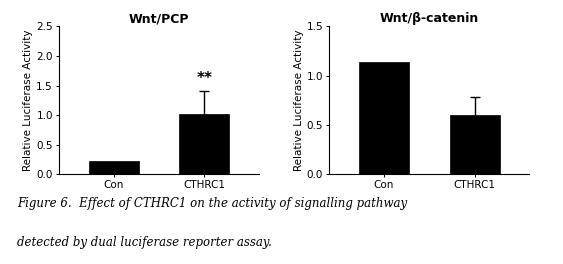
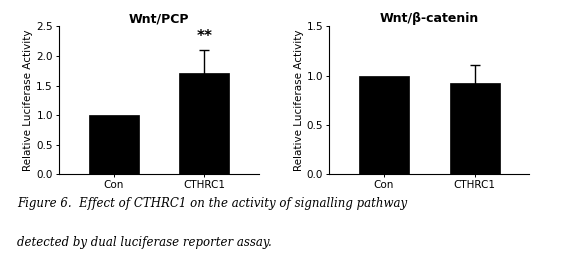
Wnt/PCP/Con: 0.22 -> 1.00
Wnt/PCP/CTHRC1: 1.02 -> 1.72
Wnt/β-catenin/Con: 1.14 -> 1.00
Wnt/β-catenin/CTHRC1: 0.60 -> 0.93
